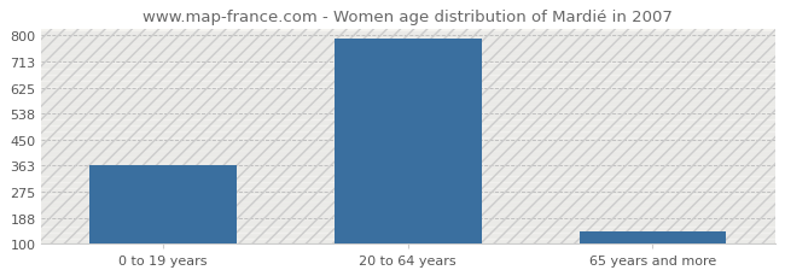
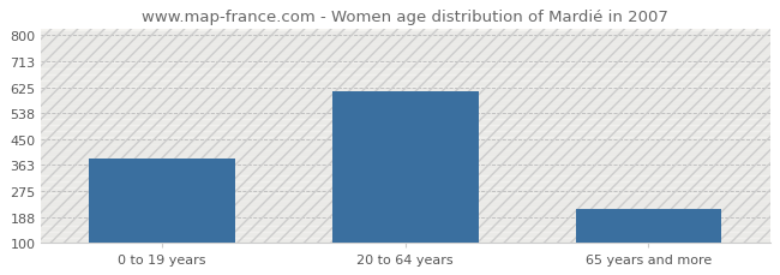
0 to 19 years: 363 -> 385
20 to 64 years: 790 -> 610
65 years and more: 140 -> 215
